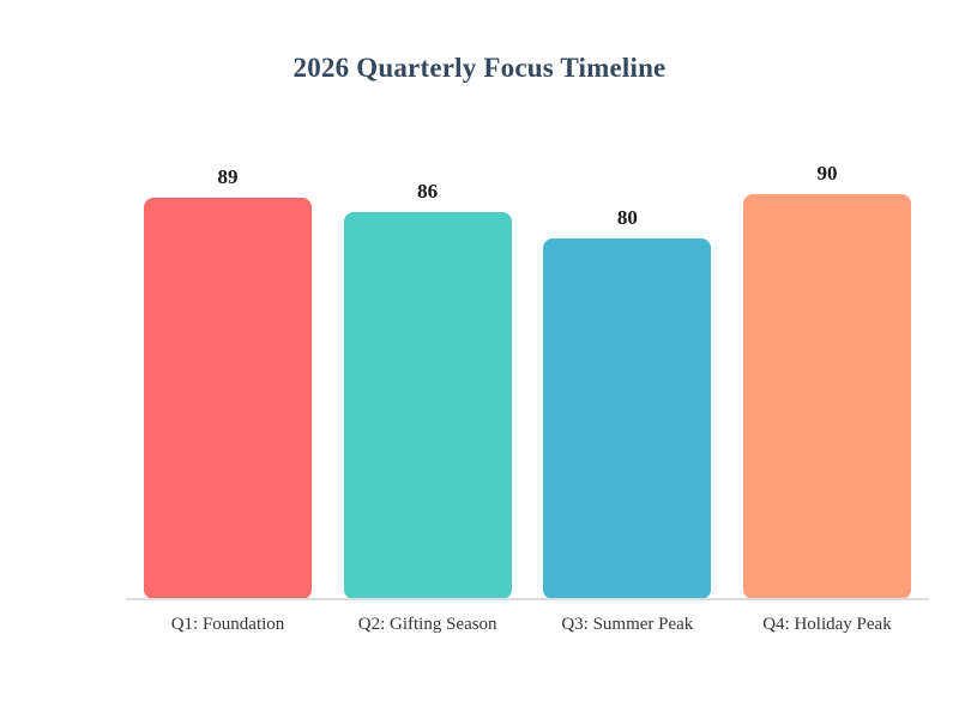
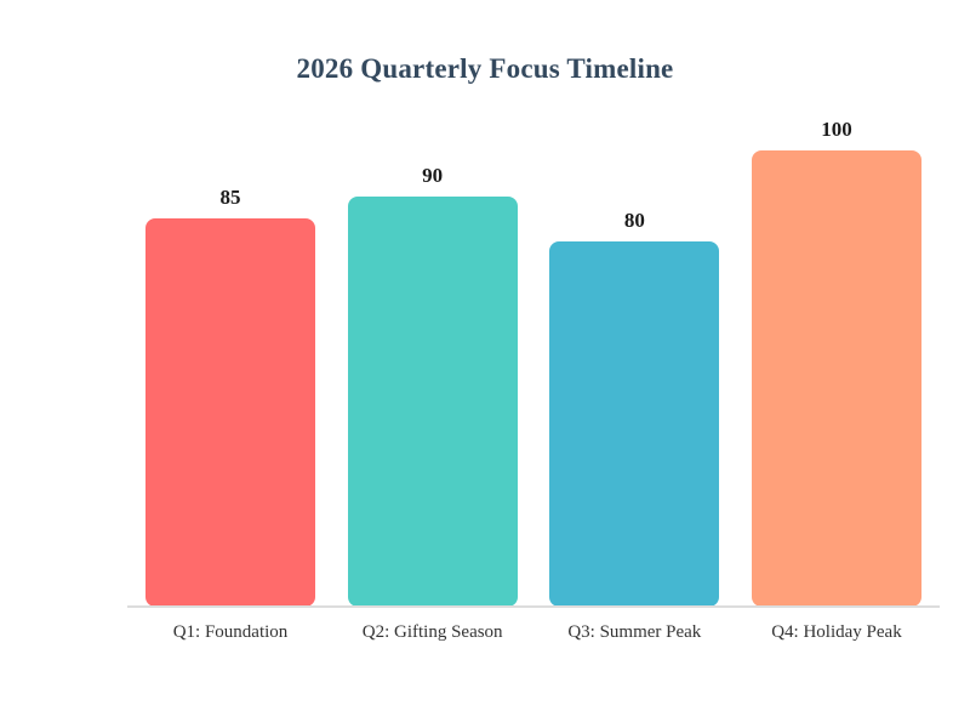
Q1: Foundation: 89 -> 85
Q2: Gifting Season: 86 -> 90
Q4: Holiday Peak: 90 -> 100
